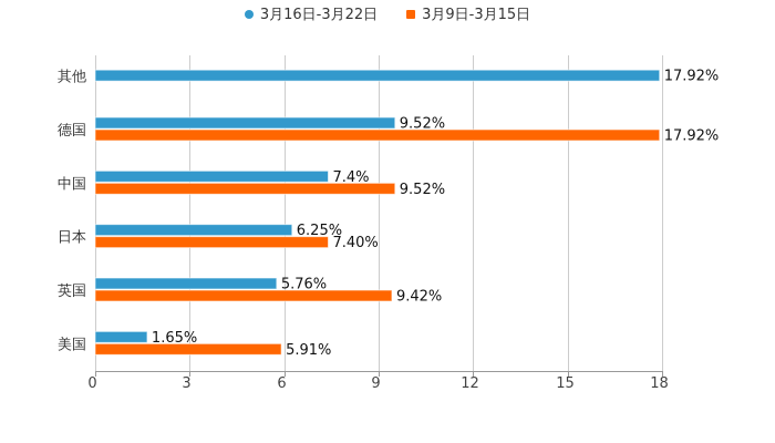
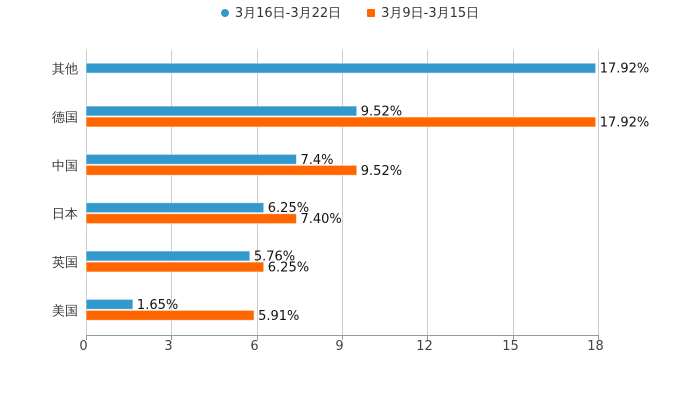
3月9日-3月15日/英国: 9.42% -> 6.25%
